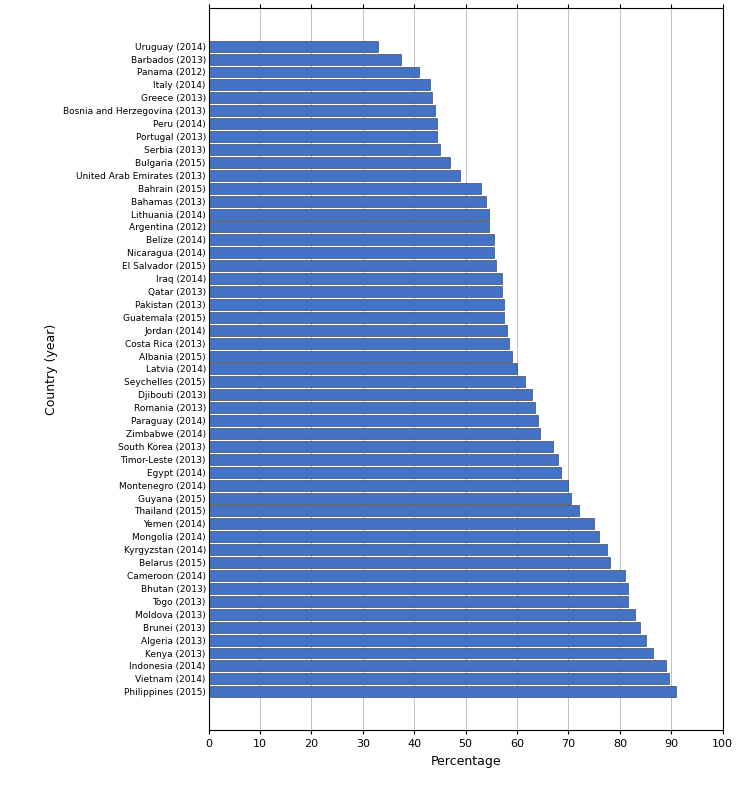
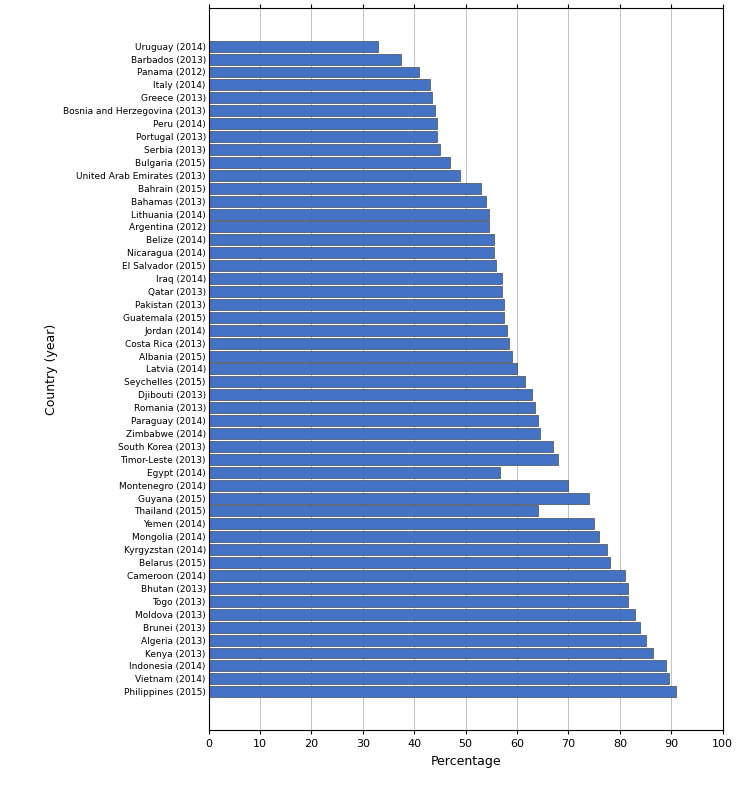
Egypt (2014): 68.5 -> 56.6
Guyana (2015): 70.5 -> 74.0
Thailand (2015): 72.0 -> 64.0
